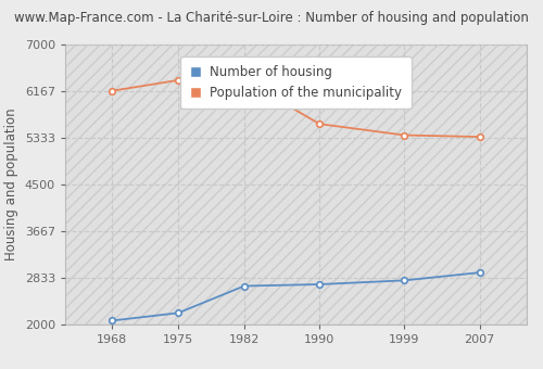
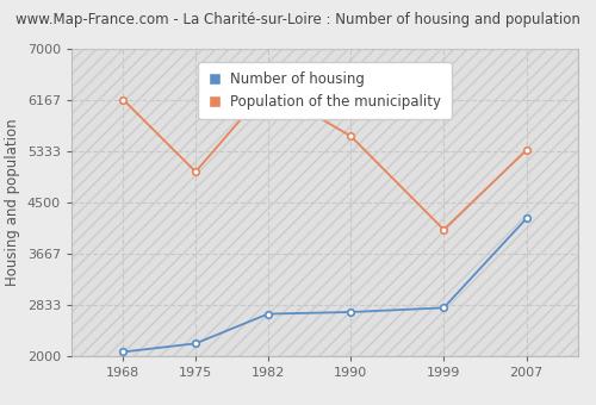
Population of the municipality/1975: 6360 -> 5000
Population of the municipality/1999: 5380 -> 4060
Number of housing/2007: 2930 -> 4240
